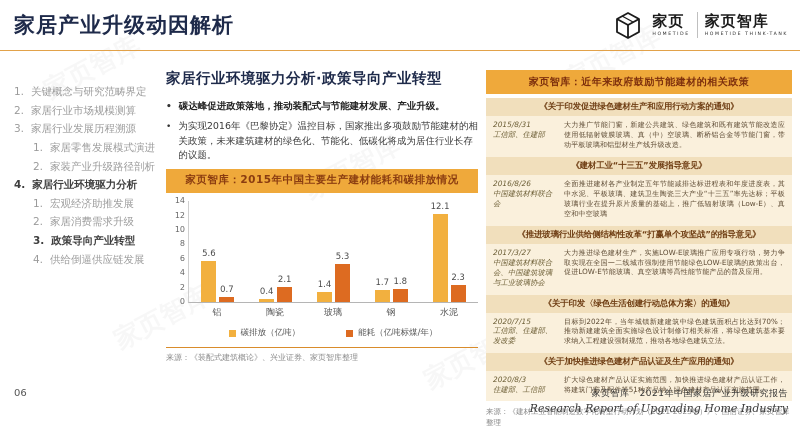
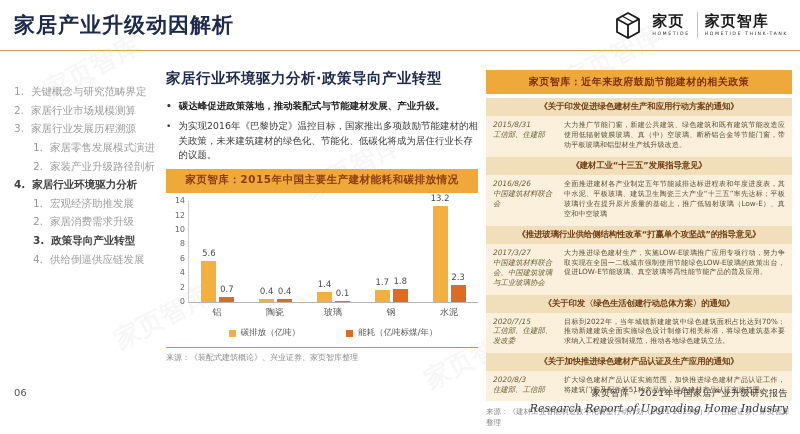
能耗（亿吨标煤/年）/陶瓷: 2.1 -> 0.4
能耗（亿吨标煤/年）/玻璃: 5.3 -> 0.1
碳排放（亿吨）/水泥: 12.1 -> 13.2
